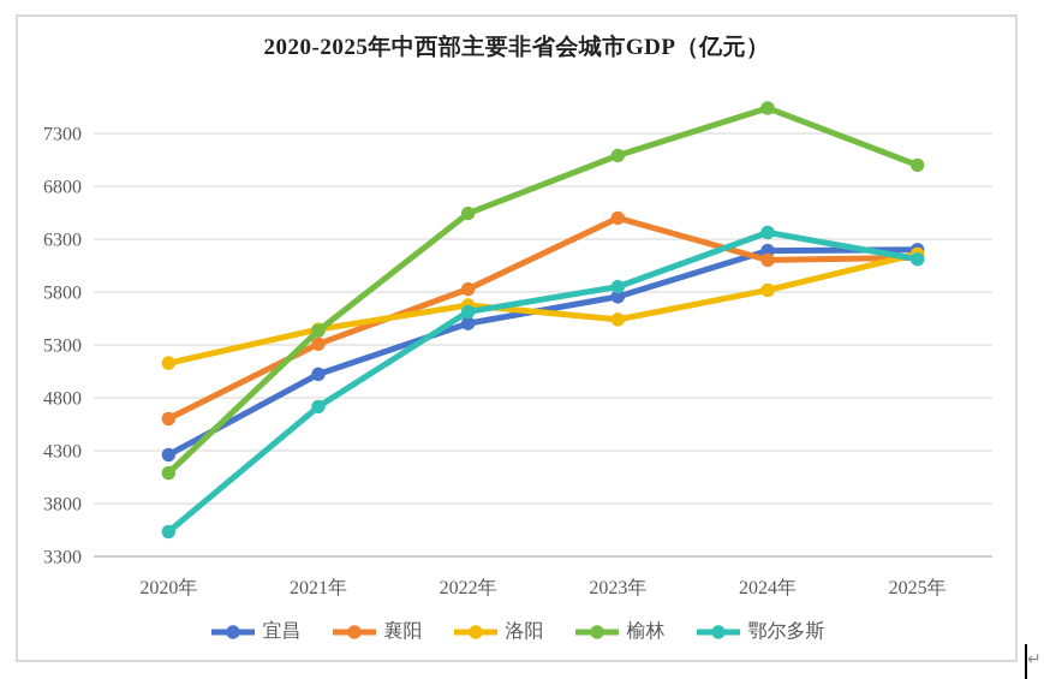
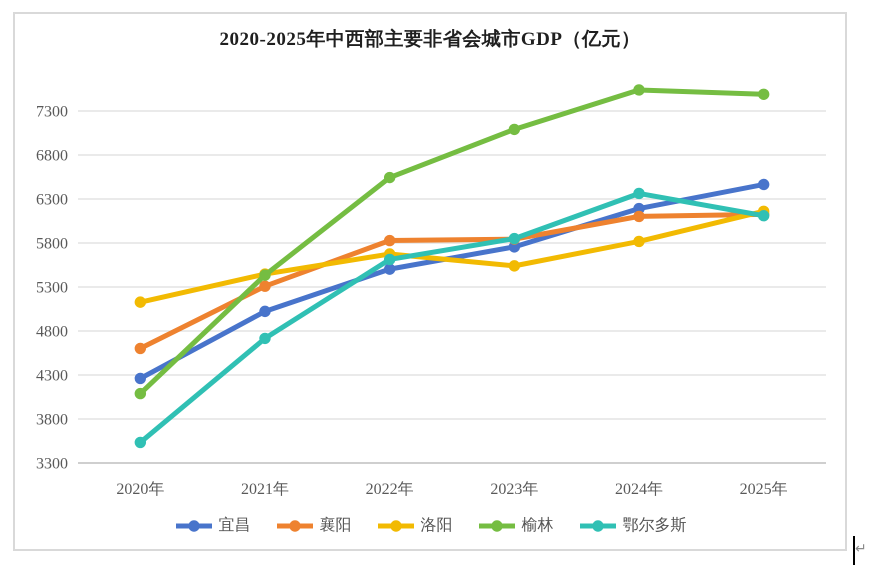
襄阳/2023年: 6500 -> 5800
宜昌/2025年: 6200 -> 6500
榆林/2025年: 7000 -> 7500
